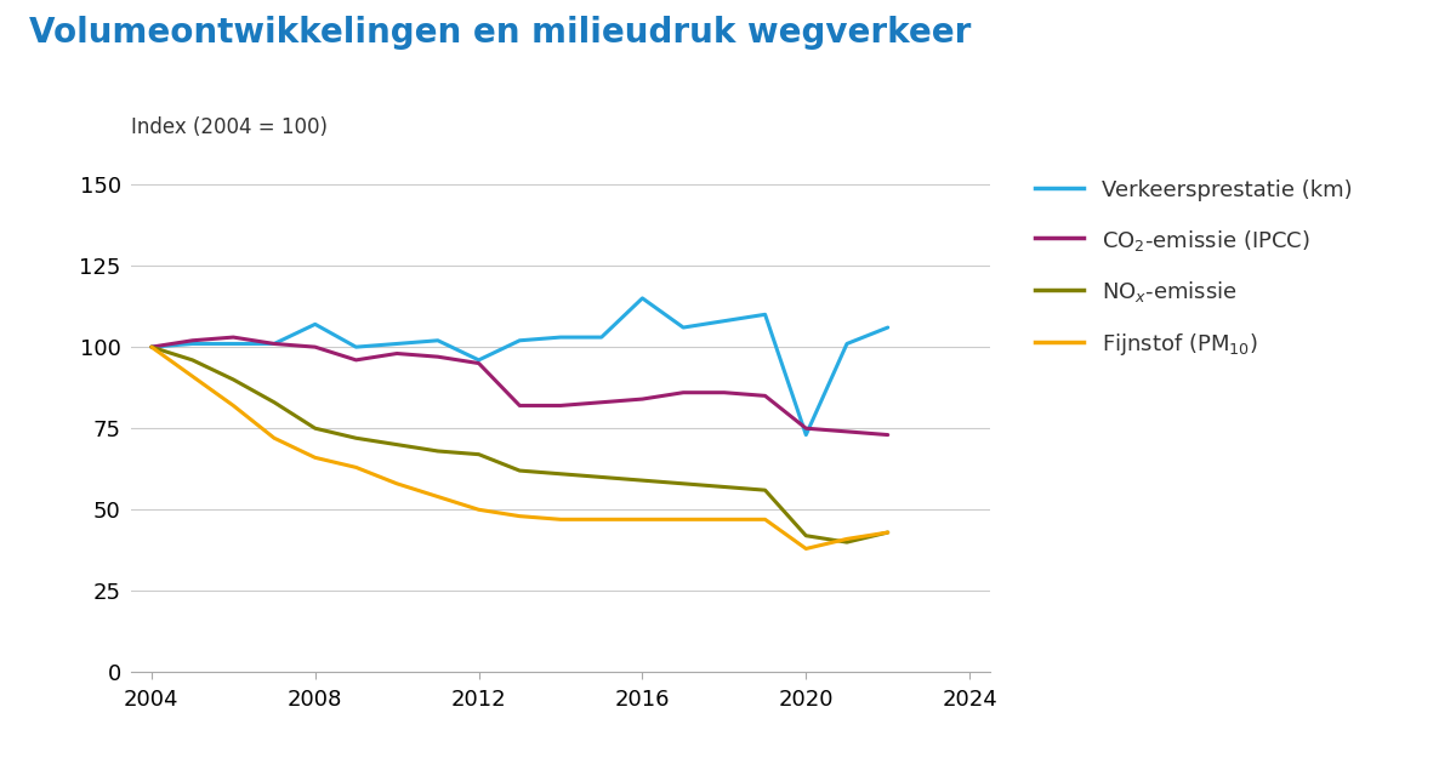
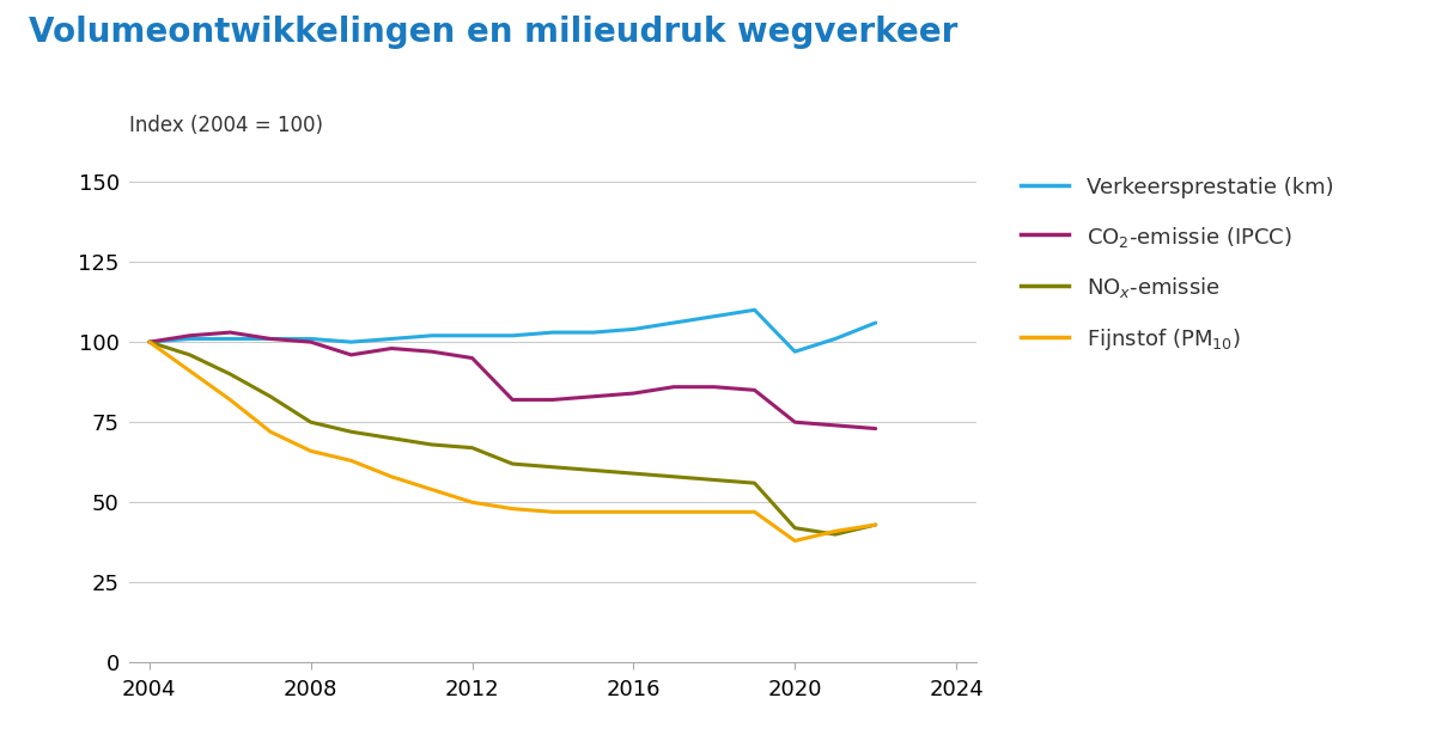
Verkeersprestatie (km)/2008: 107 -> 101
Verkeersprestatie (km)/2012: 96 -> 102
Verkeersprestatie (km)/2016: 115 -> 104
Verkeersprestatie (km)/2020: 73 -> 97
